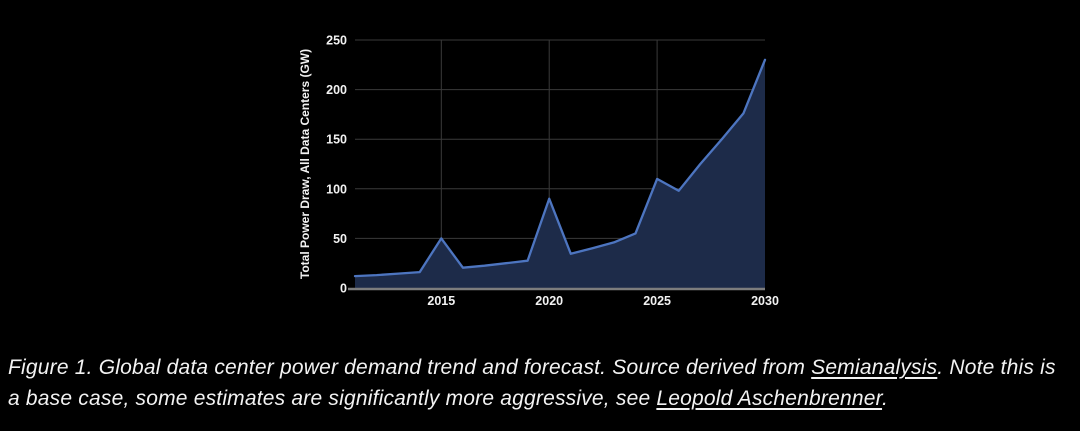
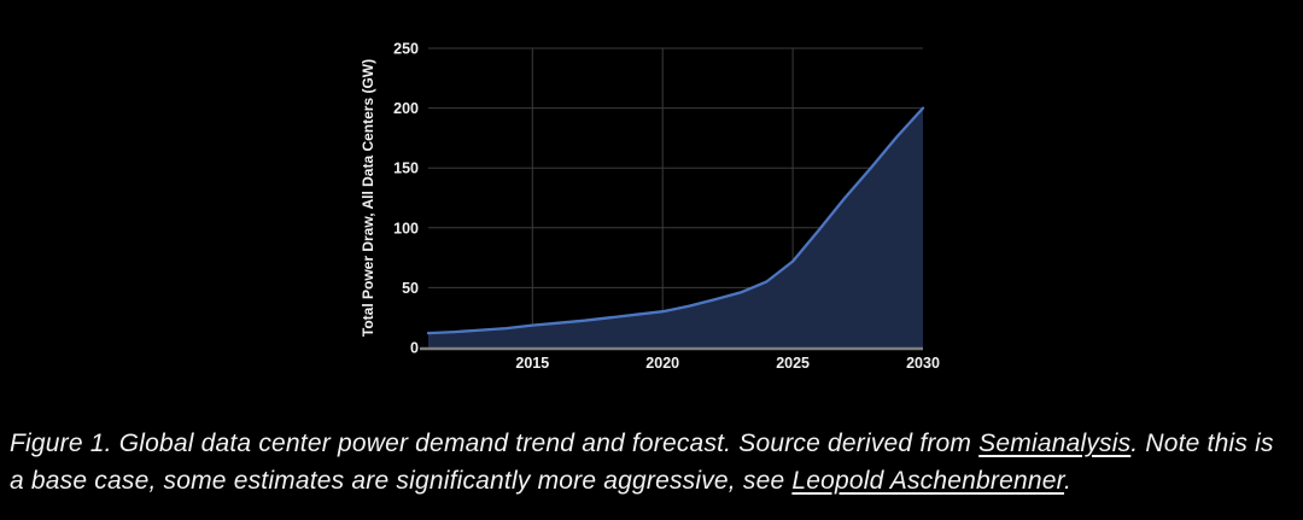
2015: 50 -> 20
2020: 90 -> 30
2025: 110 -> 70
2030: 230 -> 200
